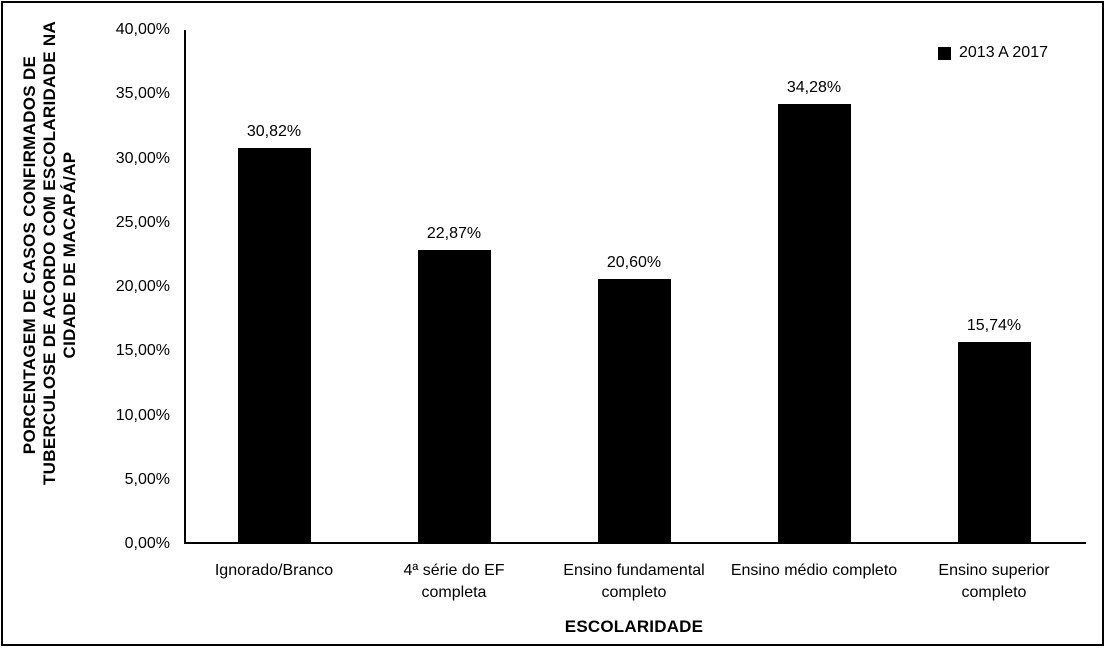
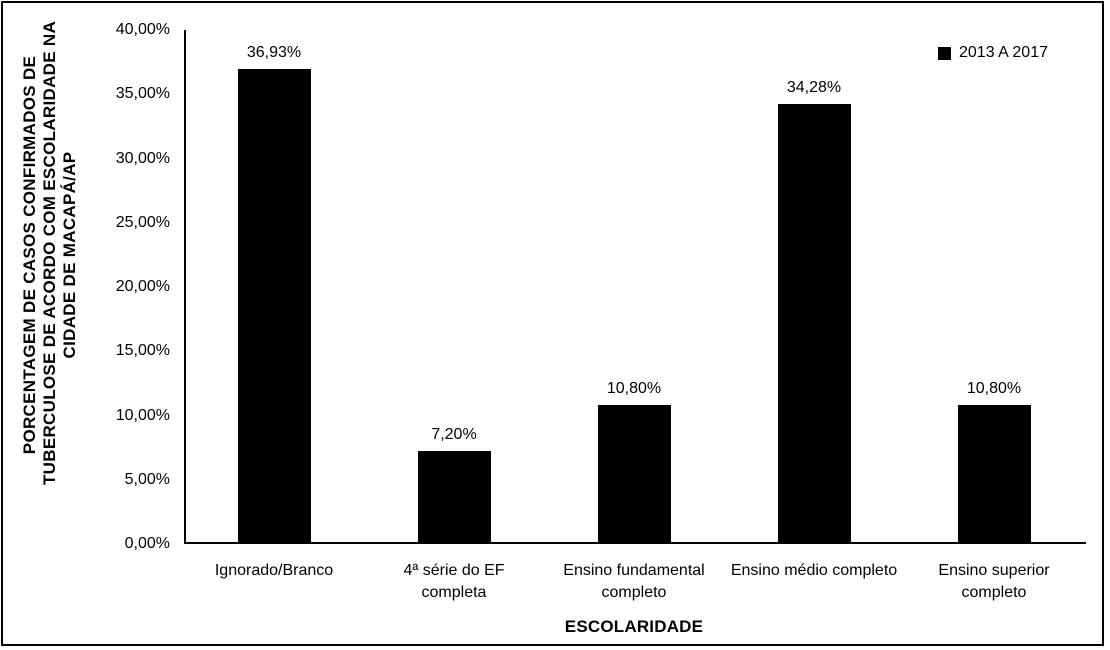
Ignorado/Branco: 30,82% -> 36,93%
4ª série do EF completa: 22,87% -> 7,20%
Ensino fundamental completo: 20,60% -> 10,80%
Ensino superior completo: 15,74% -> 10,80%
